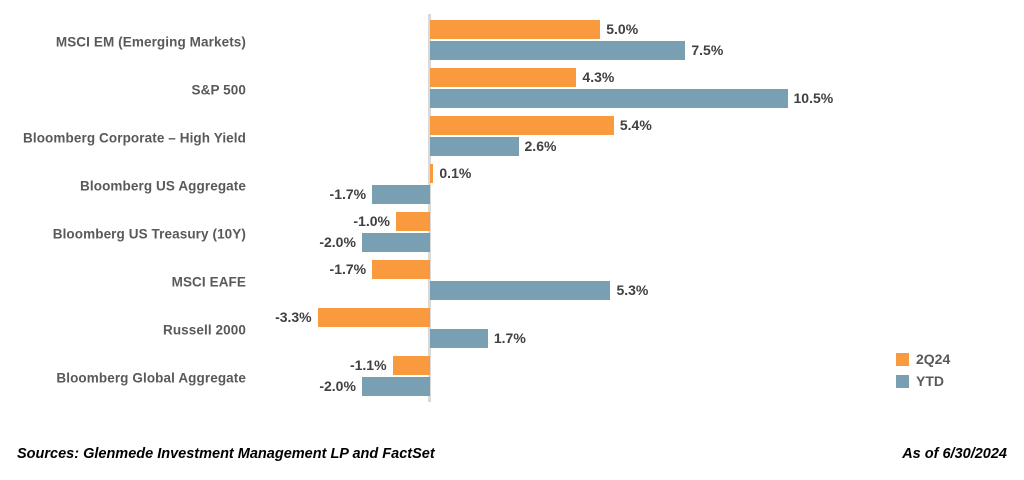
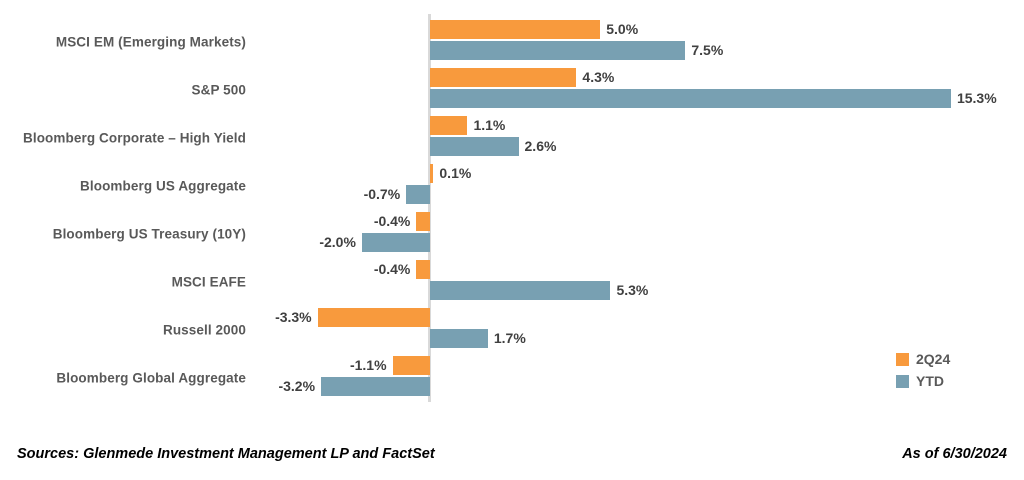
YTD/S&P 500: 10.5% -> 15.3%
2Q24/Bloomberg Corporate – High Yield: 5.4% -> 1.1%
YTD/Bloomberg US Aggregate: -1.7% -> -0.7%
2Q24/Bloomberg US Treasury (10Y): -1.0% -> -0.4%
2Q24/MSCI EAFE: -1.7% -> -0.4%
YTD/Bloomberg Global Aggregate: -2.0% -> -3.2%
